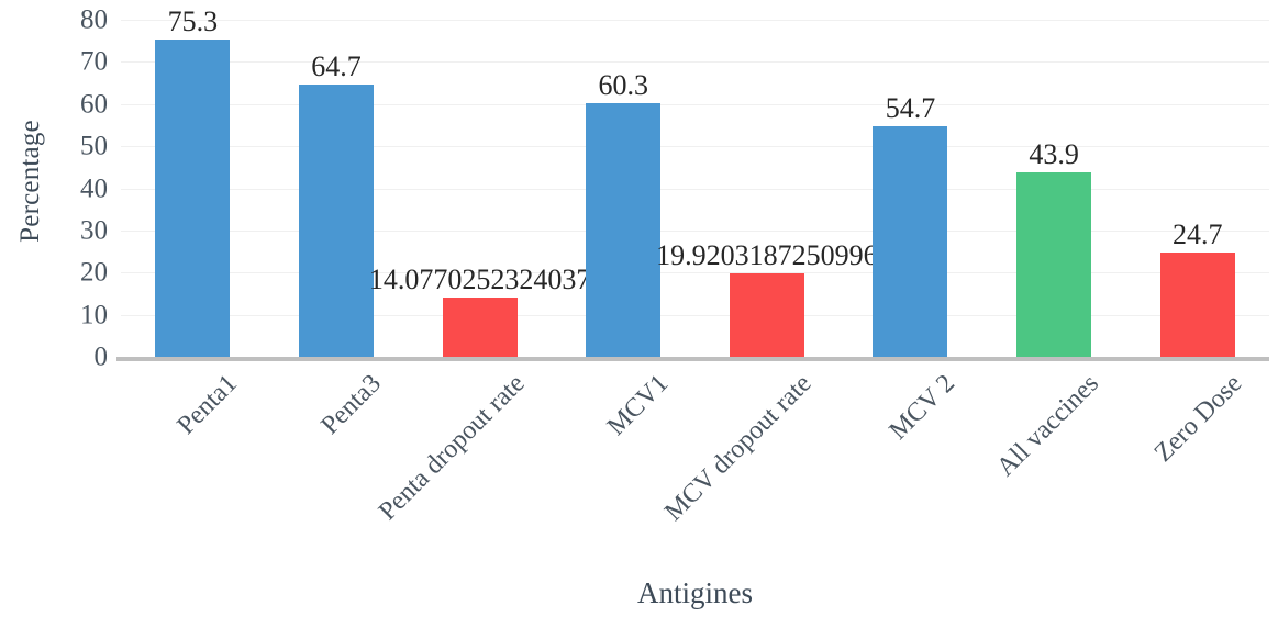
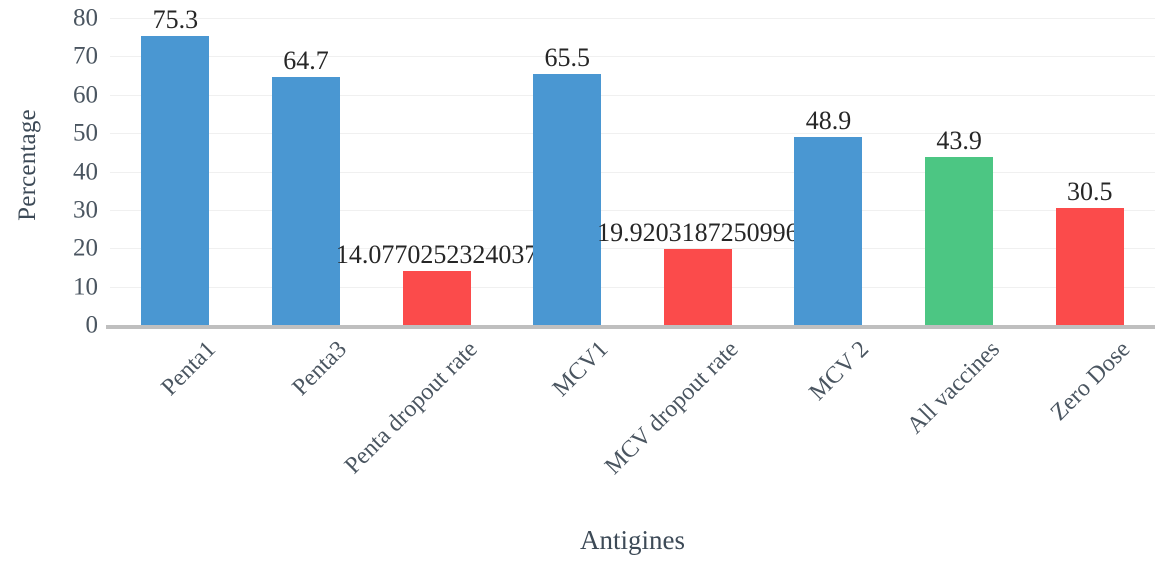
MCV1: 60.3 -> 65.5
MCV 2: 54.7 -> 48.9
Zero Dose: 24.7 -> 30.5
